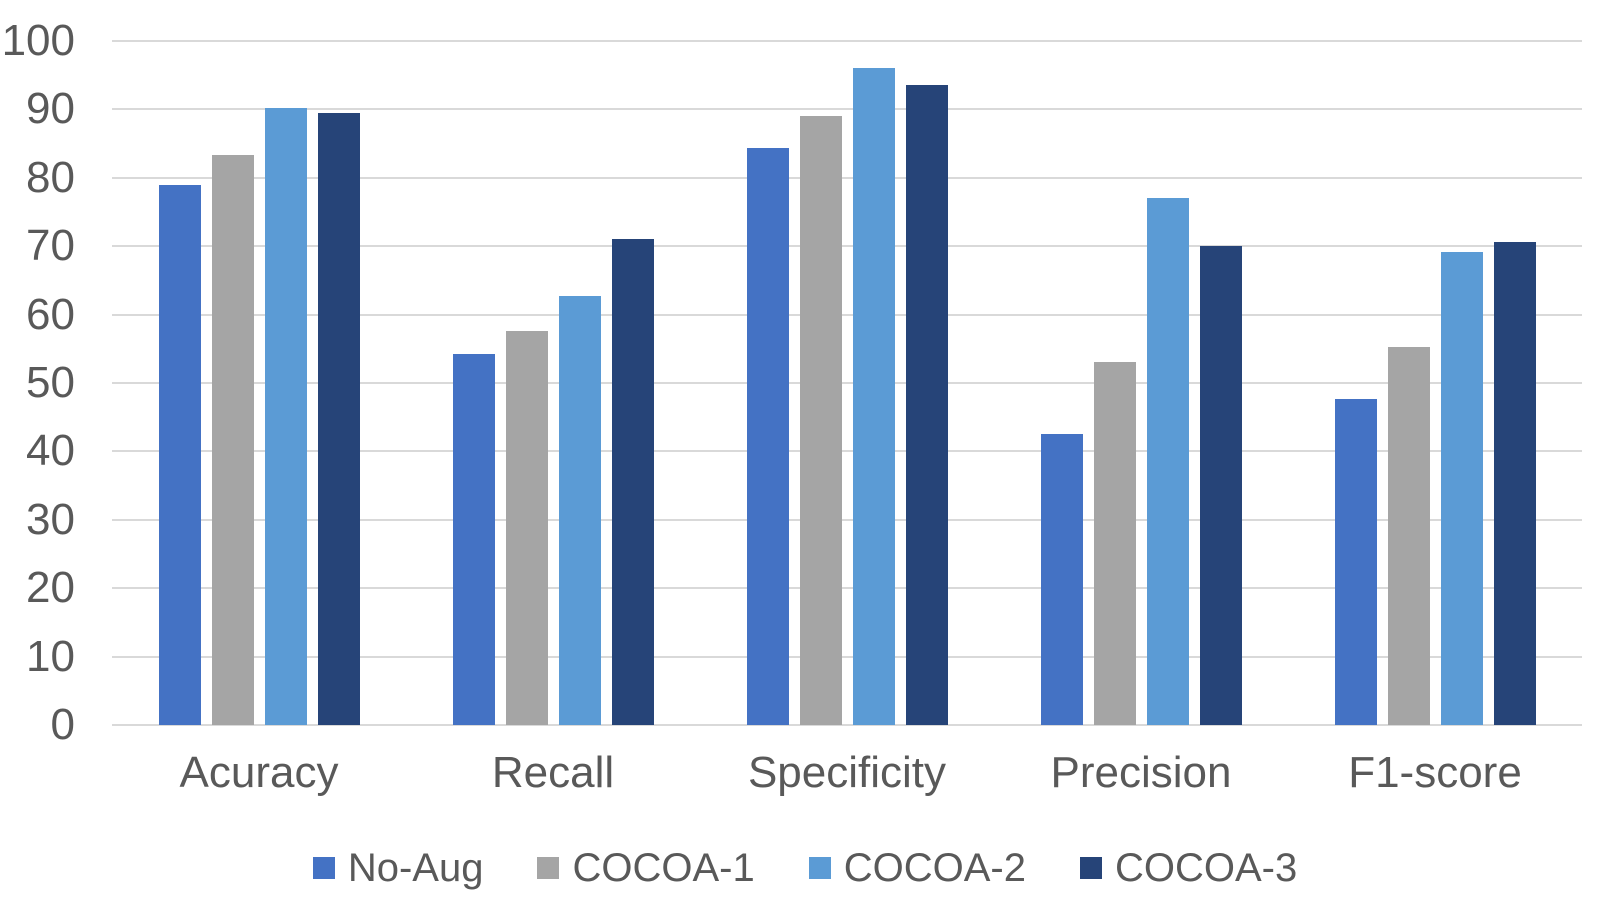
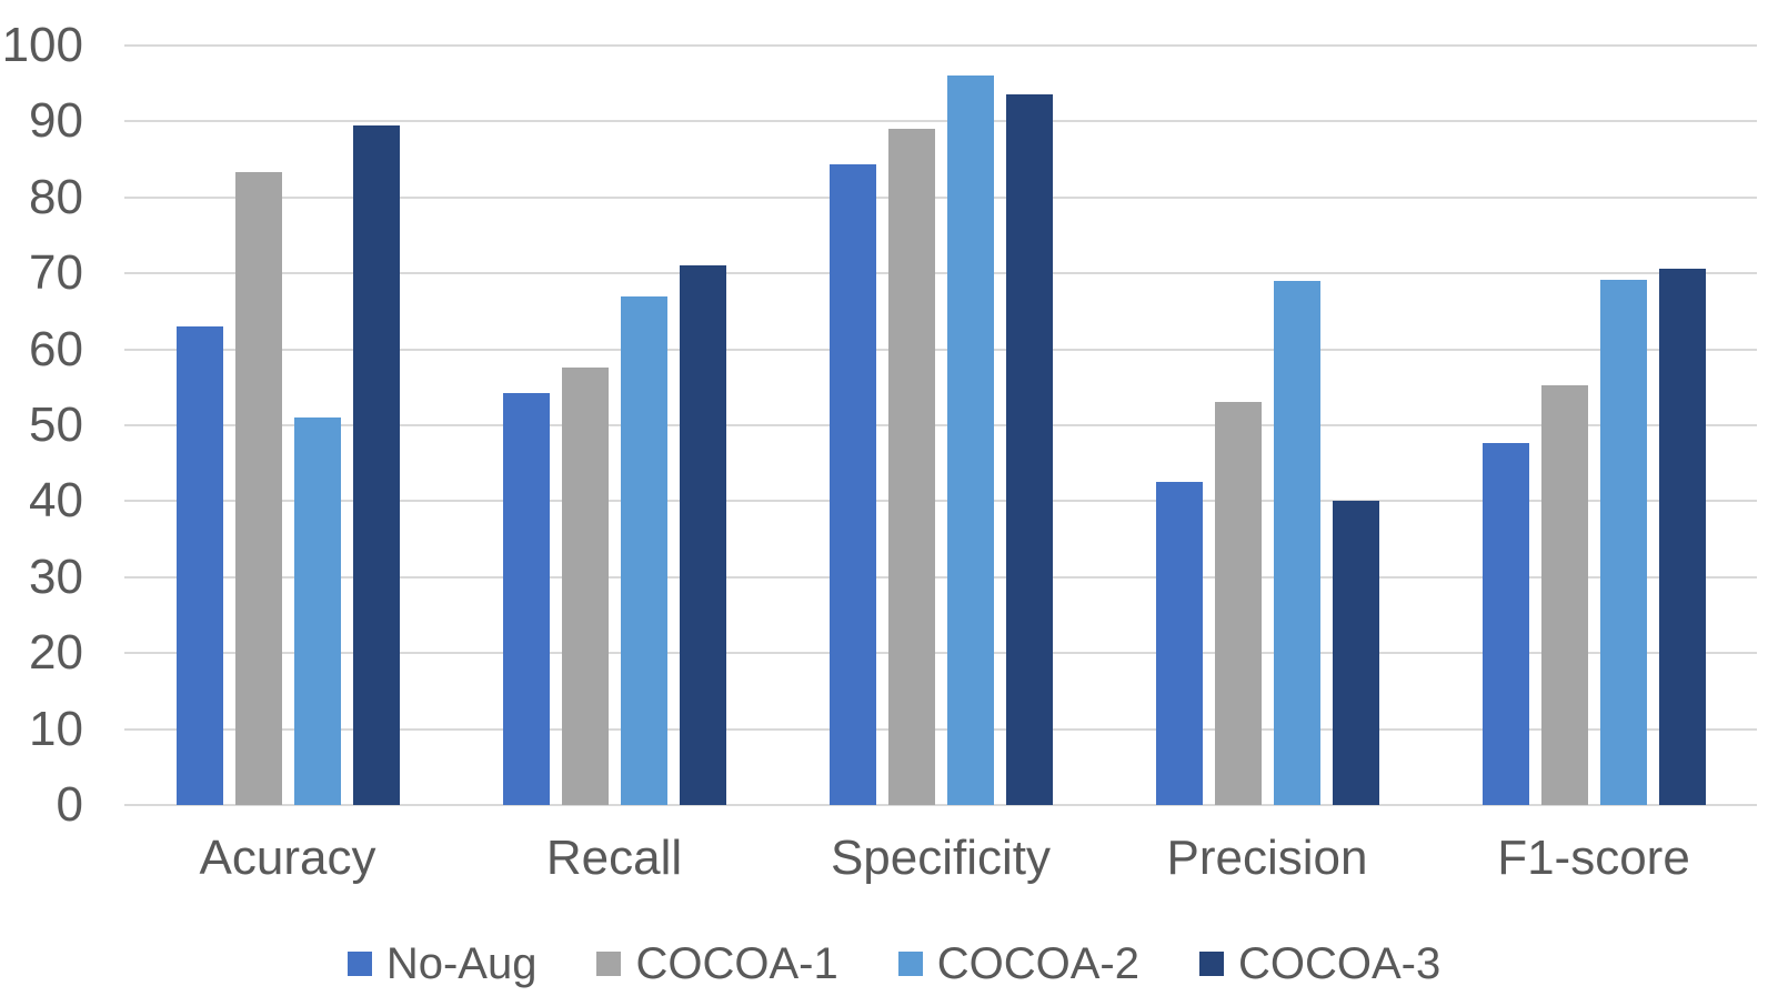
No-Aug/Acuracy: 79 -> 63
COCOA-2/Acuracy: 90 -> 51
COCOA-2/Recall: 63 -> 67
COCOA-2/Precision: 77 -> 69
COCOA-3/Precision: 70 -> 40
